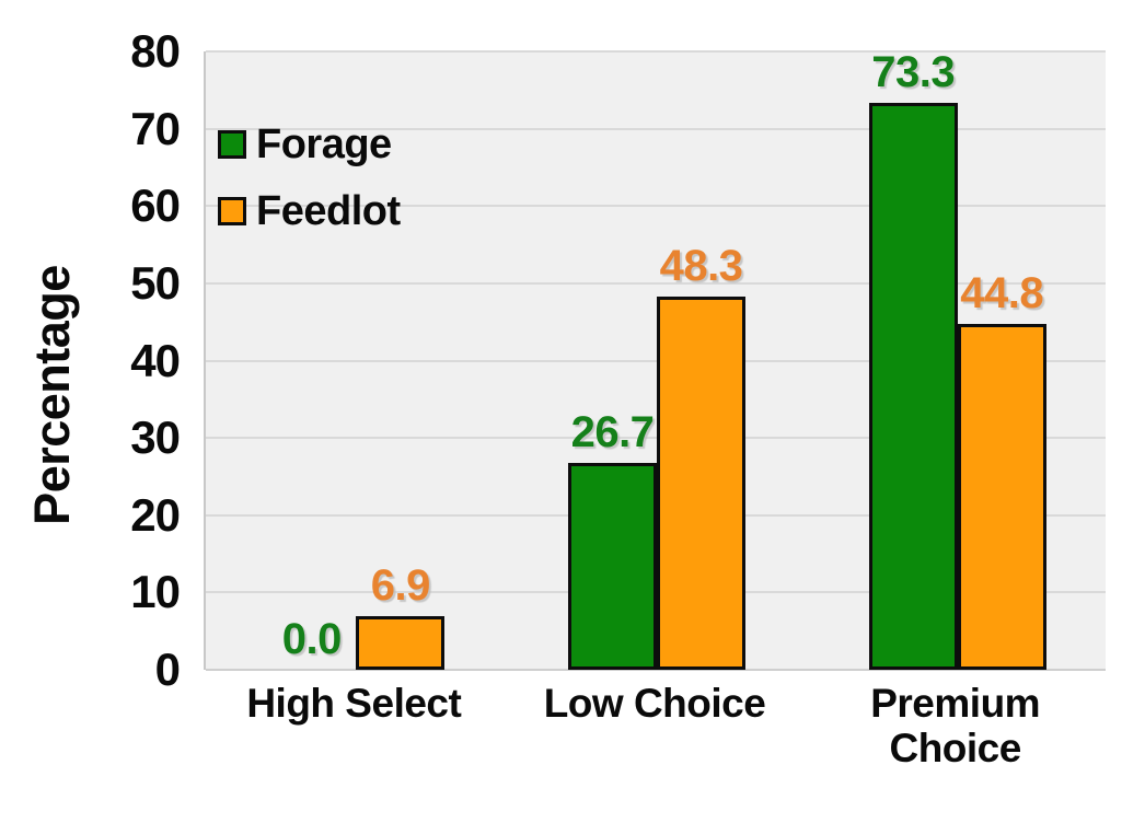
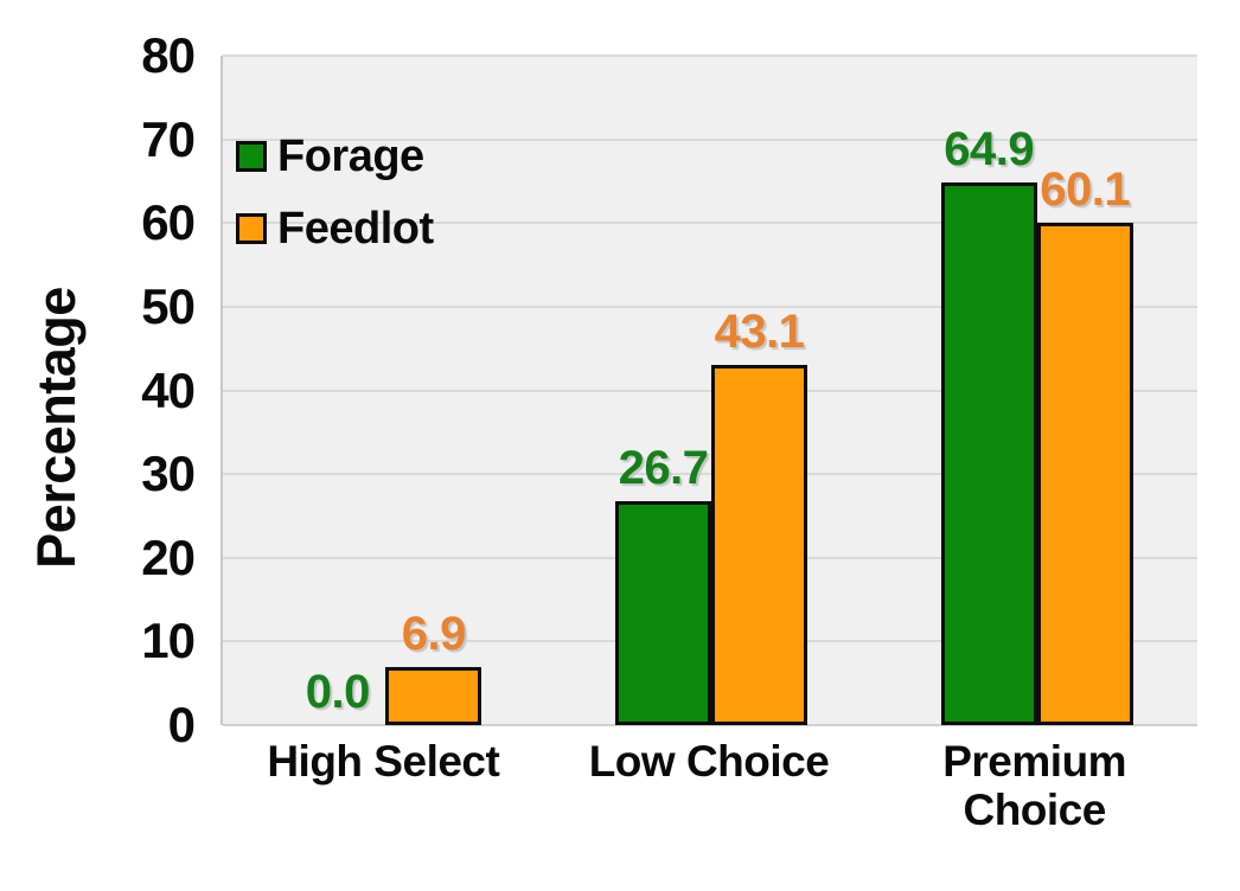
Feedlot/Low Choice: 48.3 -> 43.1
Forage/Premium Choice: 73.3 -> 64.9
Feedlot/Premium Choice: 44.8 -> 60.1
